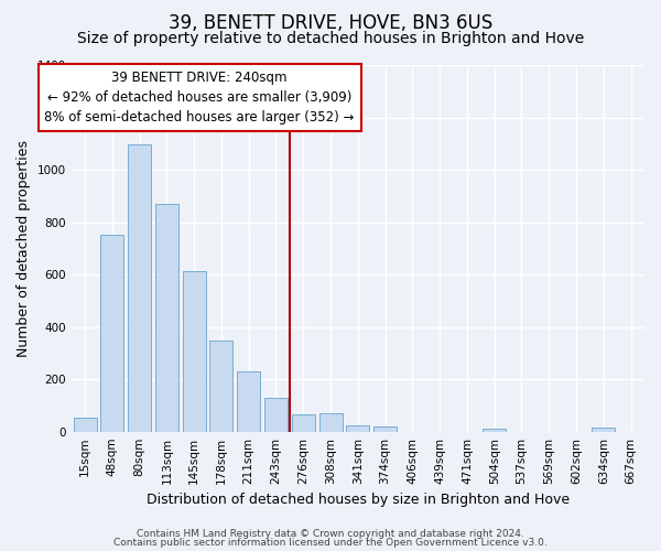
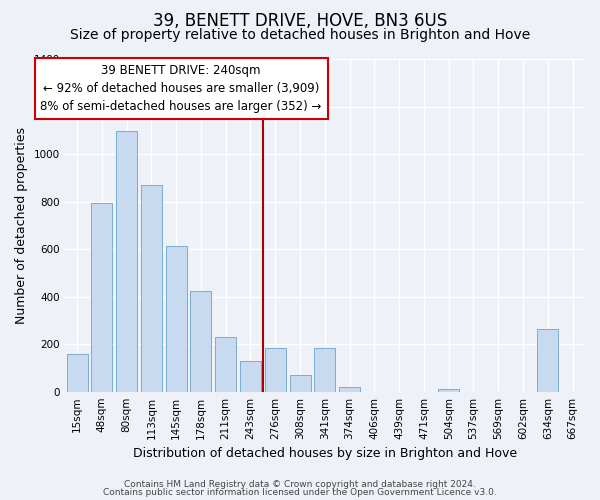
15sqm: 55 -> 160
48sqm: 750 -> 795
178sqm: 350 -> 425
276sqm: 65 -> 185
341sqm: 25 -> 185
634sqm: 15 -> 265
